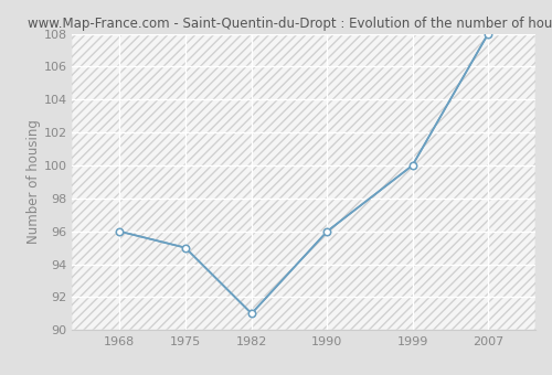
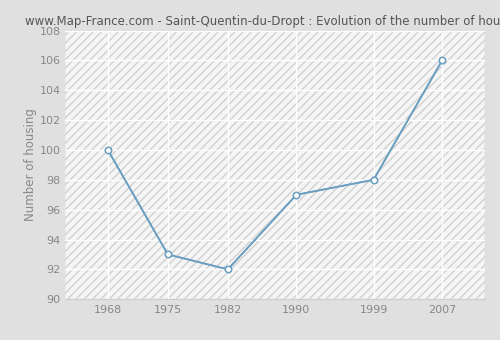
1968: 96 -> 100
1975: 95 -> 93
1982: 91 -> 92
1990: 96 -> 97
1999: 100 -> 98
2007: 108 -> 106
